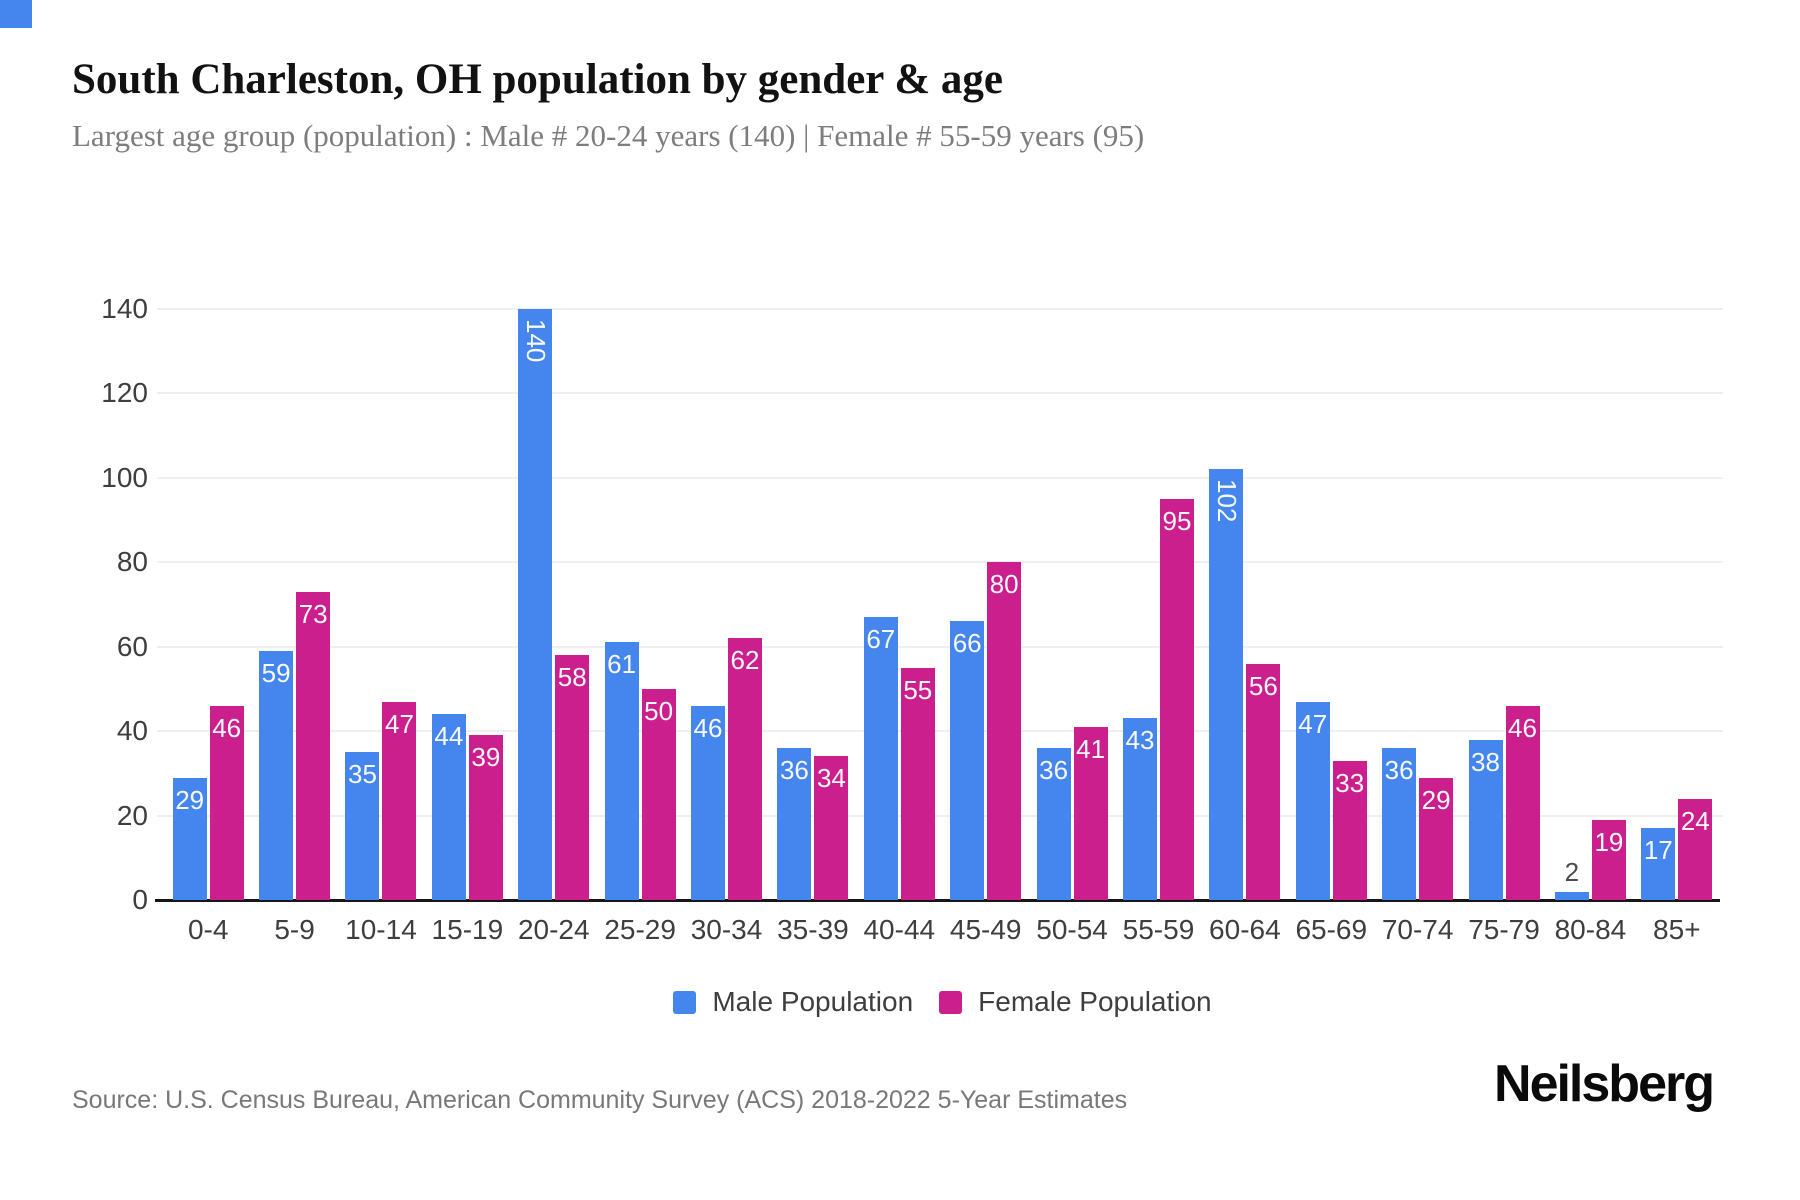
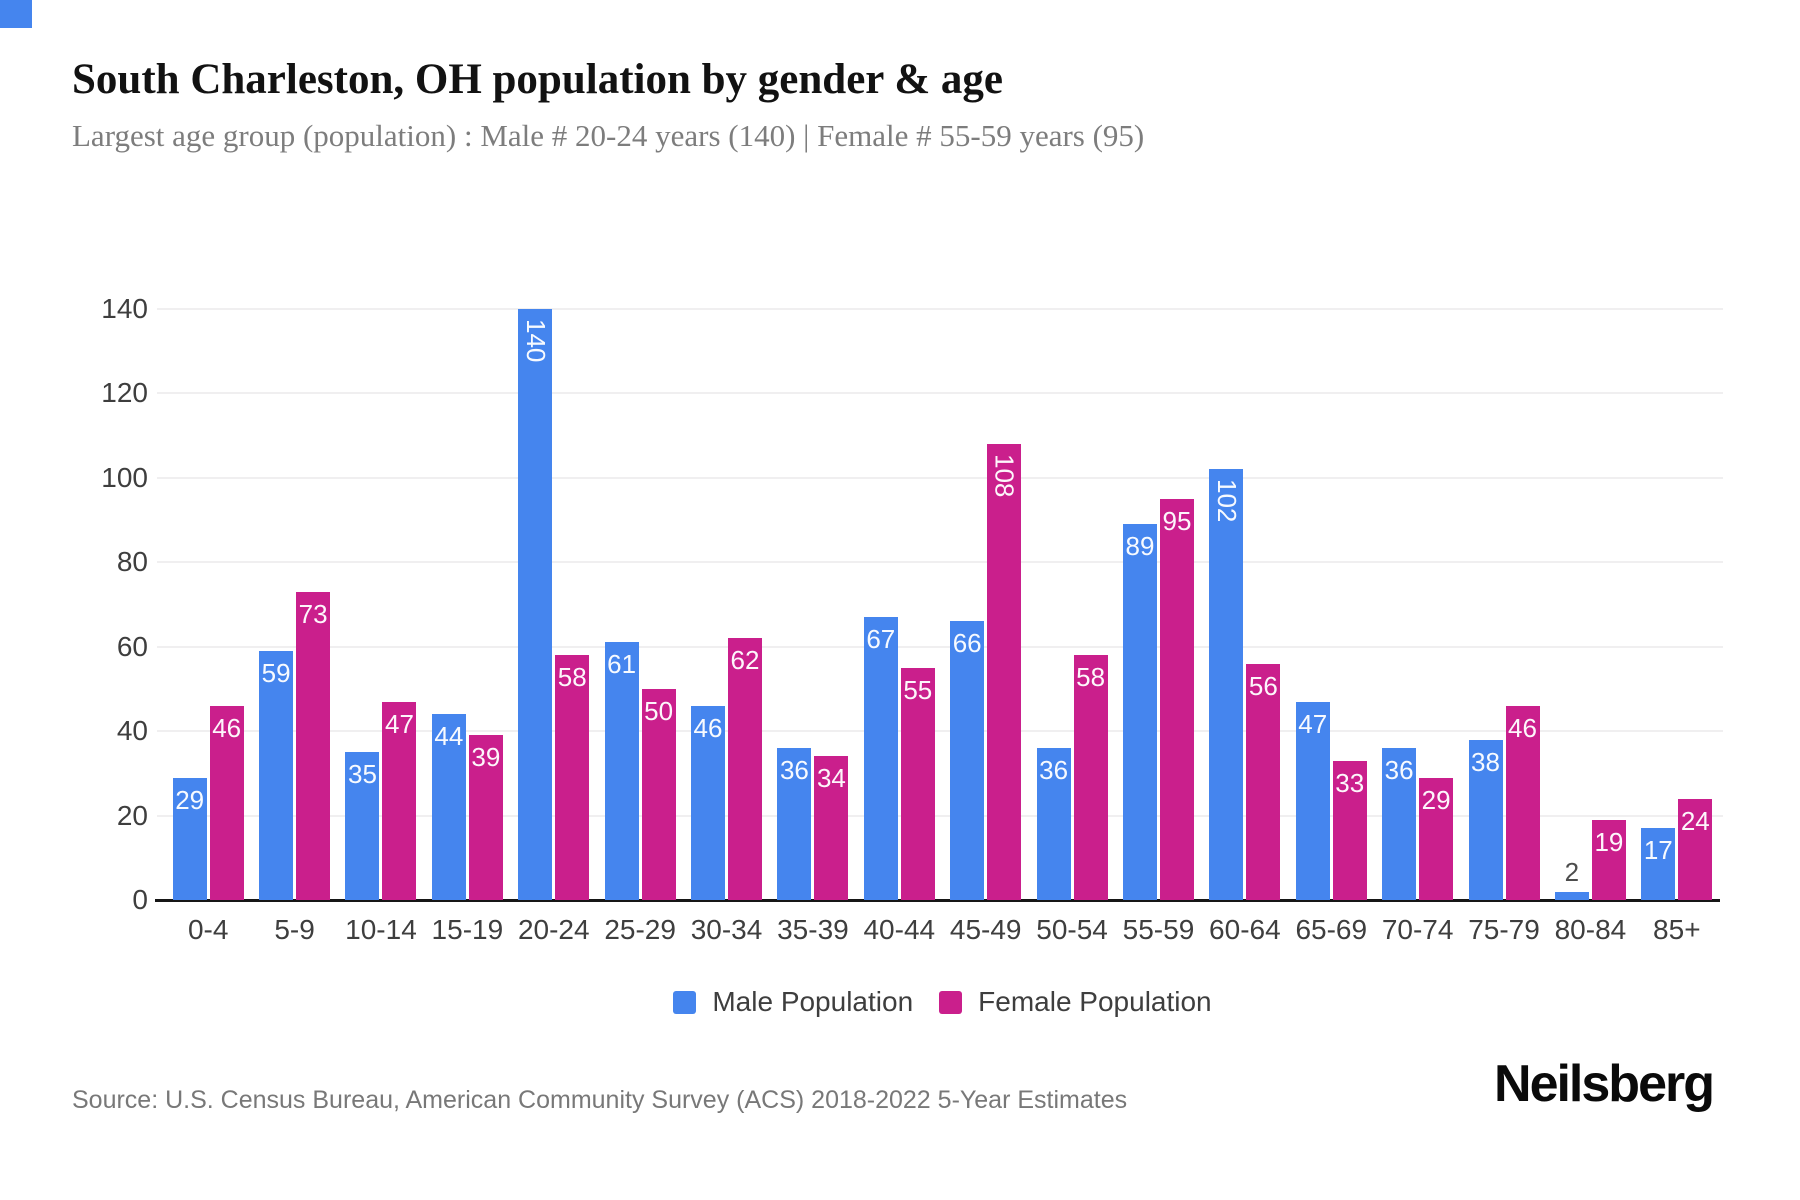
Female Population/45-49: 80 -> 108
Female Population/50-54: 41 -> 58
Male Population/55-59: 43 -> 89
